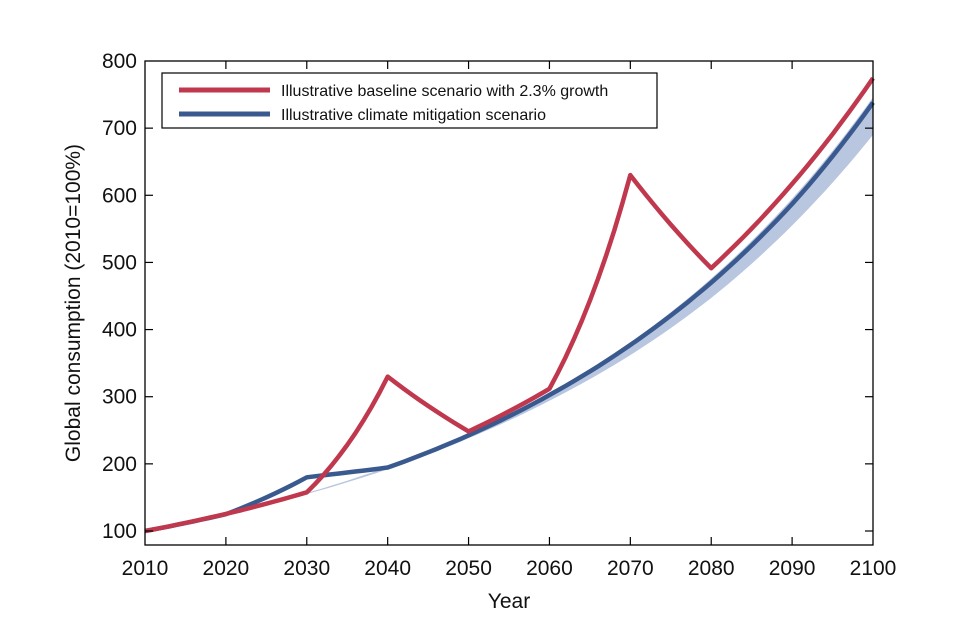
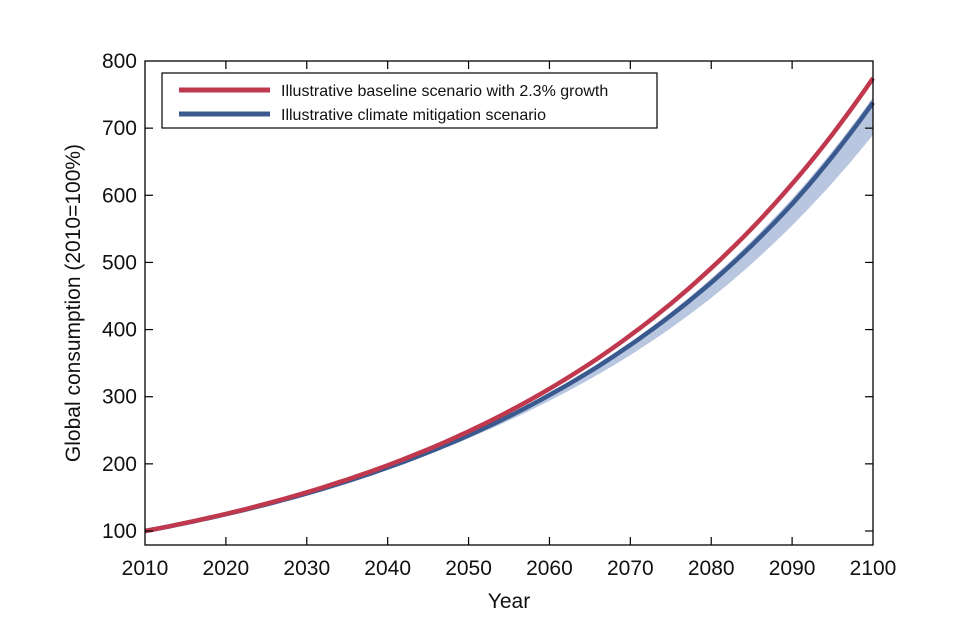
Illustrative climate mitigation scenario/2030: 180 -> 160
Illustrative baseline scenario with 2.3% growth/2040: 330 -> 200
Illustrative baseline scenario with 2.3% growth/2070: 630 -> 390
